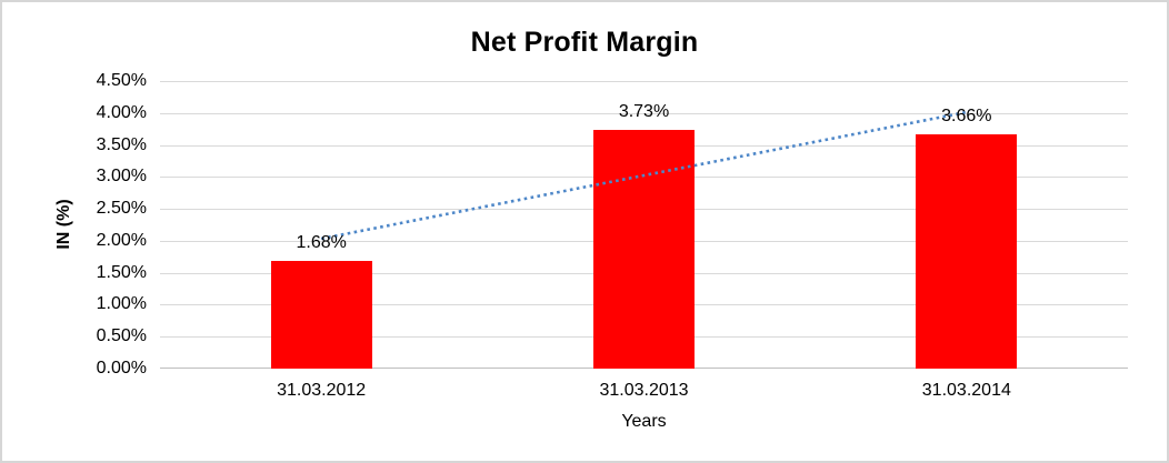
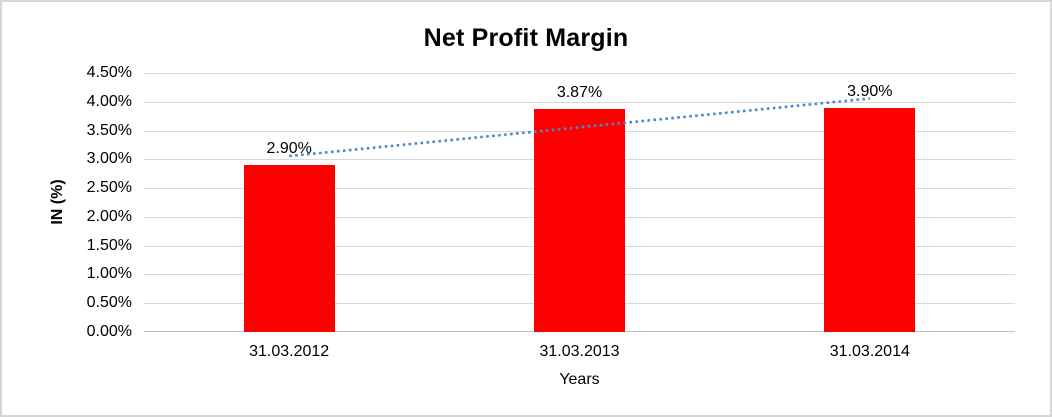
31.03.2012: 1.68% -> 2.90%
31.03.2013: 3.73% -> 3.87%
31.03.2014: 3.66% -> 3.90%
